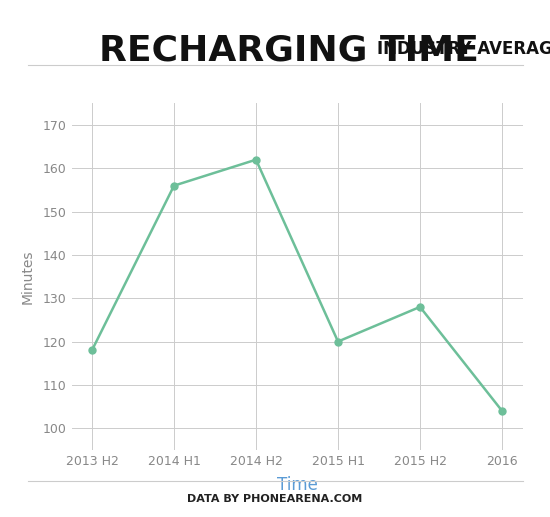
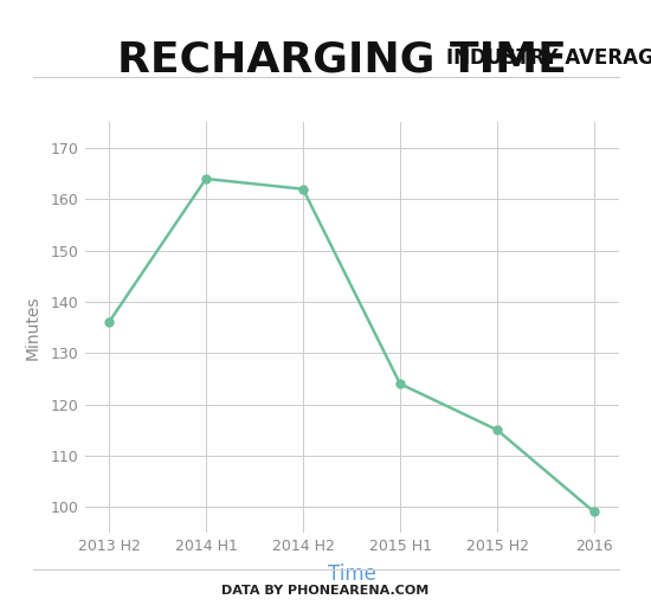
2013 H2: 118 -> 136
2014 H1: 156 -> 164
2015 H1: 120 -> 124
2015 H2: 128 -> 115
2016: 104 -> 99
